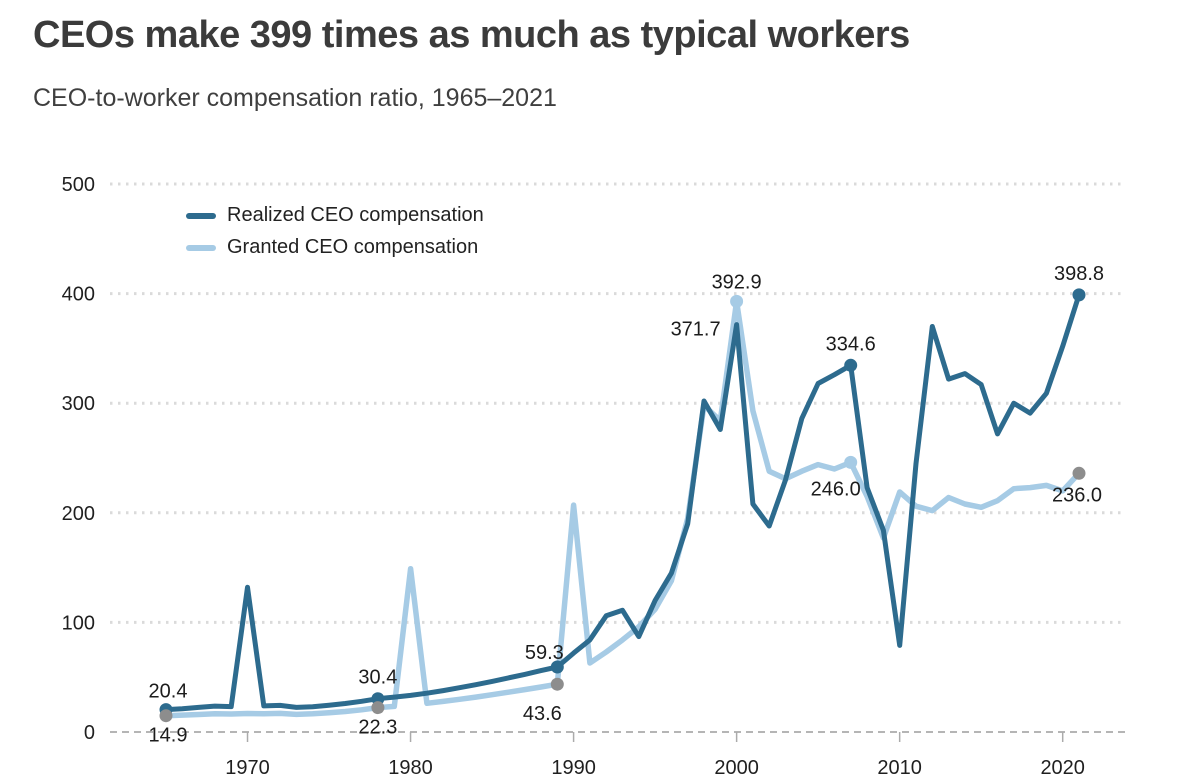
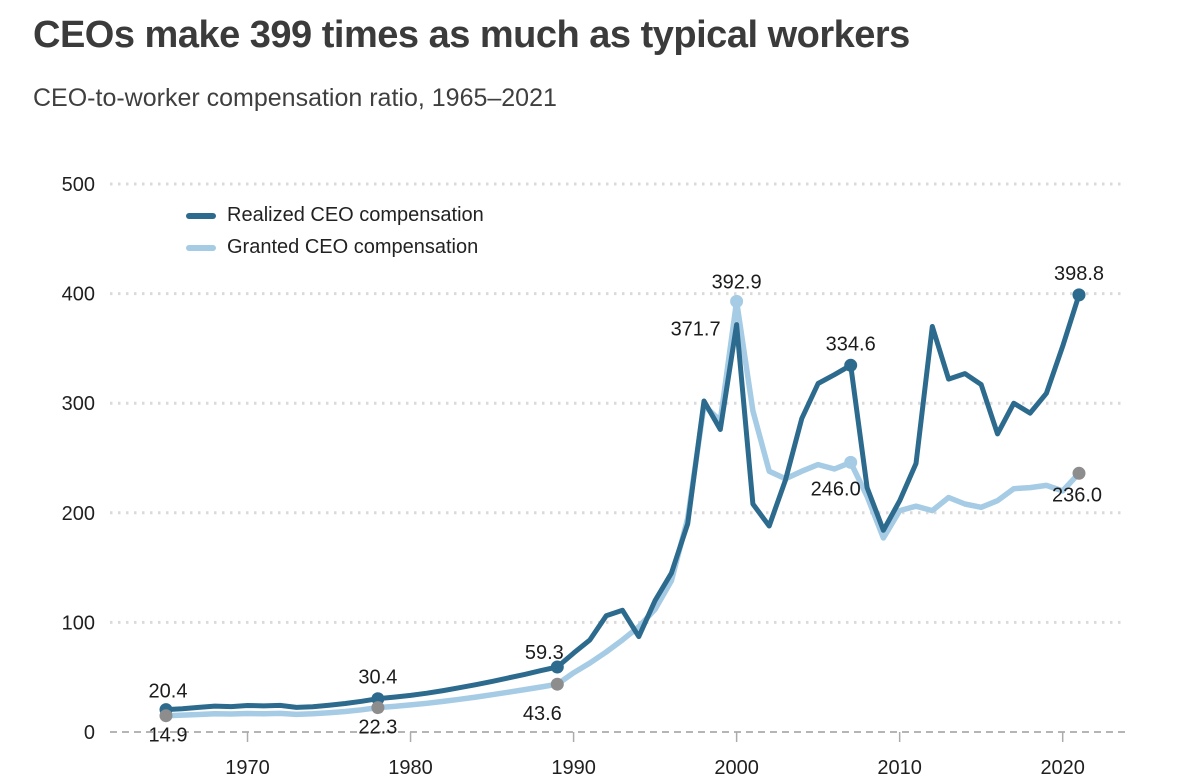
Realized CEO compensation/1970: 132 -> 24
Granted CEO compensation/1980: 149 -> 25
Granted CEO compensation/1990: 207 -> 54
Realized CEO compensation/2010: 79 -> 211
Granted CEO compensation/2010: 219 -> 202
